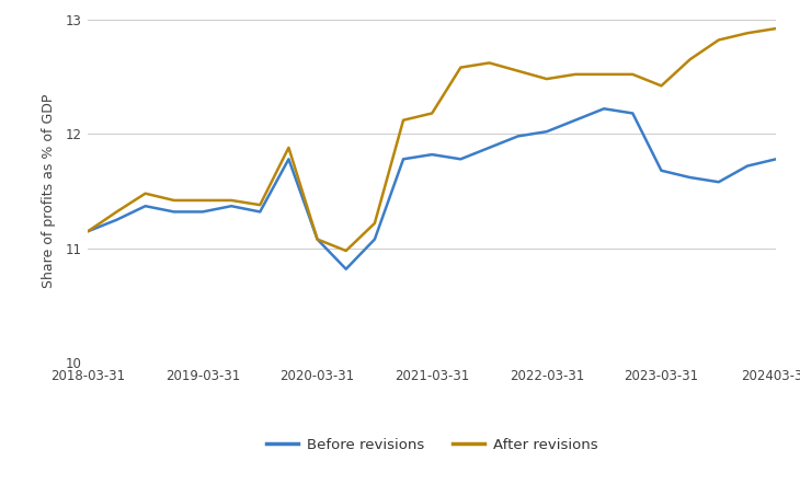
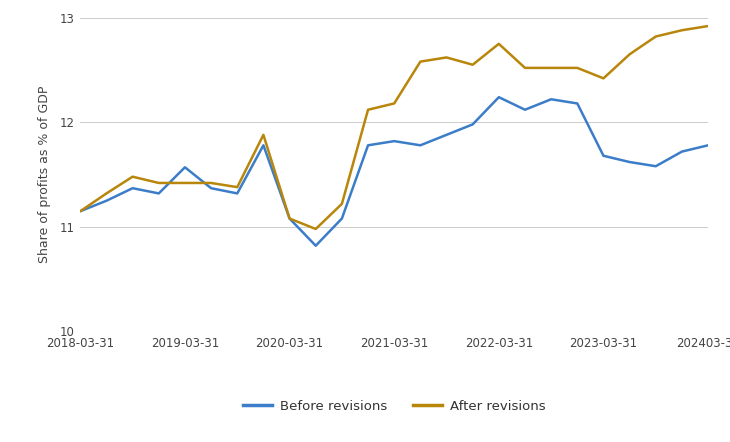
Before revisions/2019-03-31: 11.32 -> 11.57
Before revisions/2022-03-31: 12.02 -> 12.24
After revisions/2022-03-31: 12.48 -> 12.75
